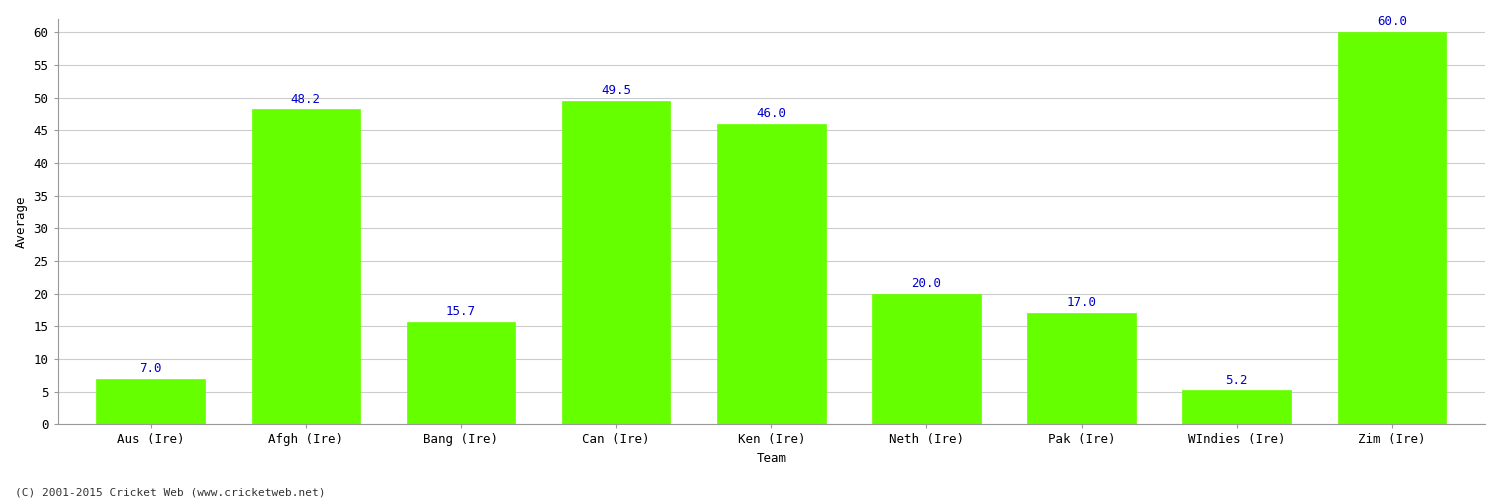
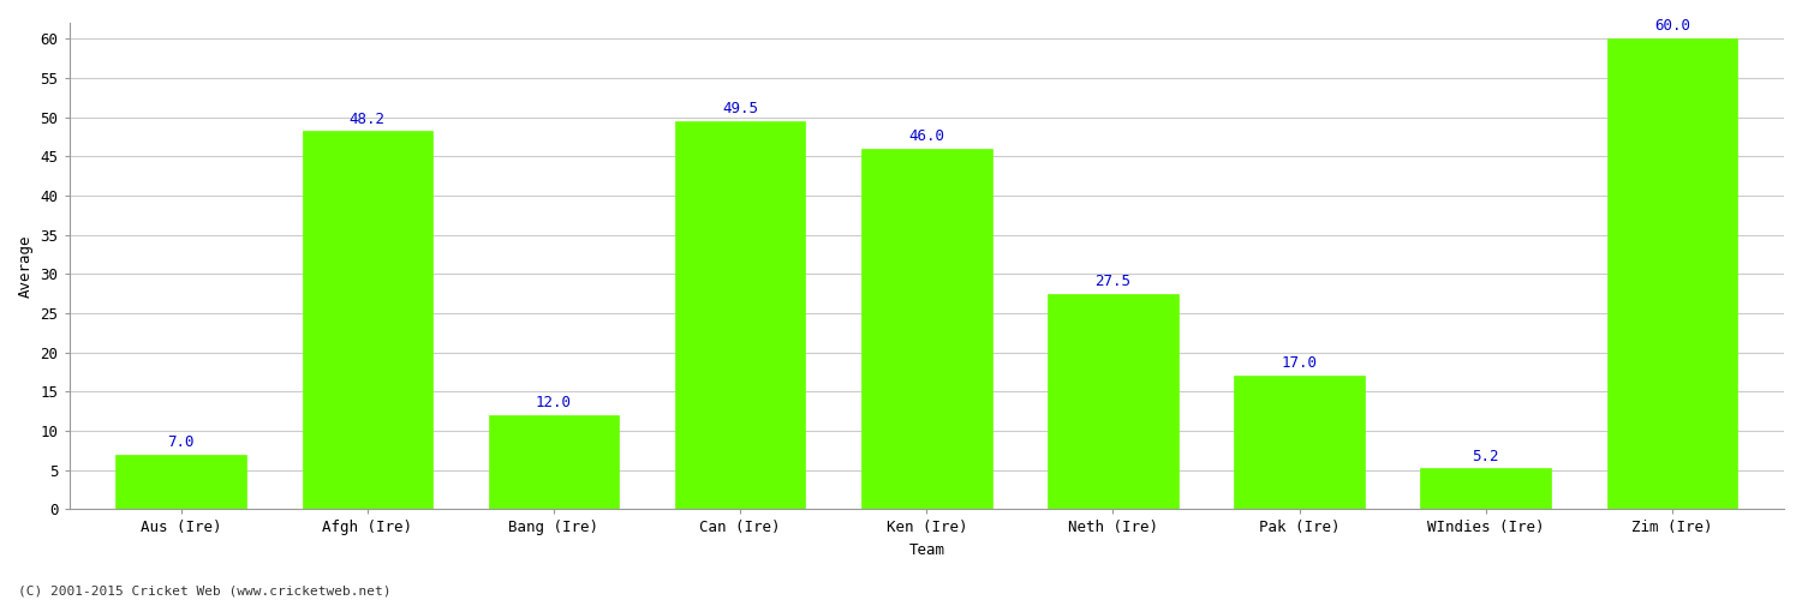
Bang (Ire): 15.7 -> 12.0
Neth (Ire): 20.0 -> 27.5
